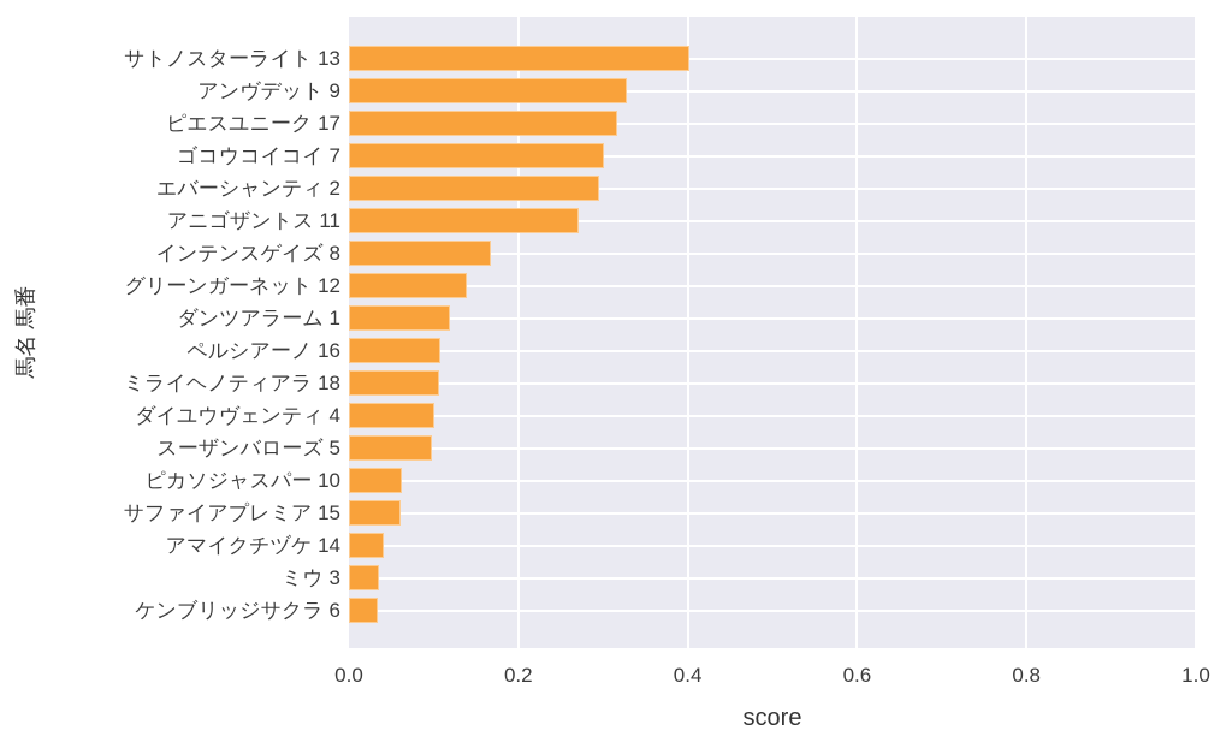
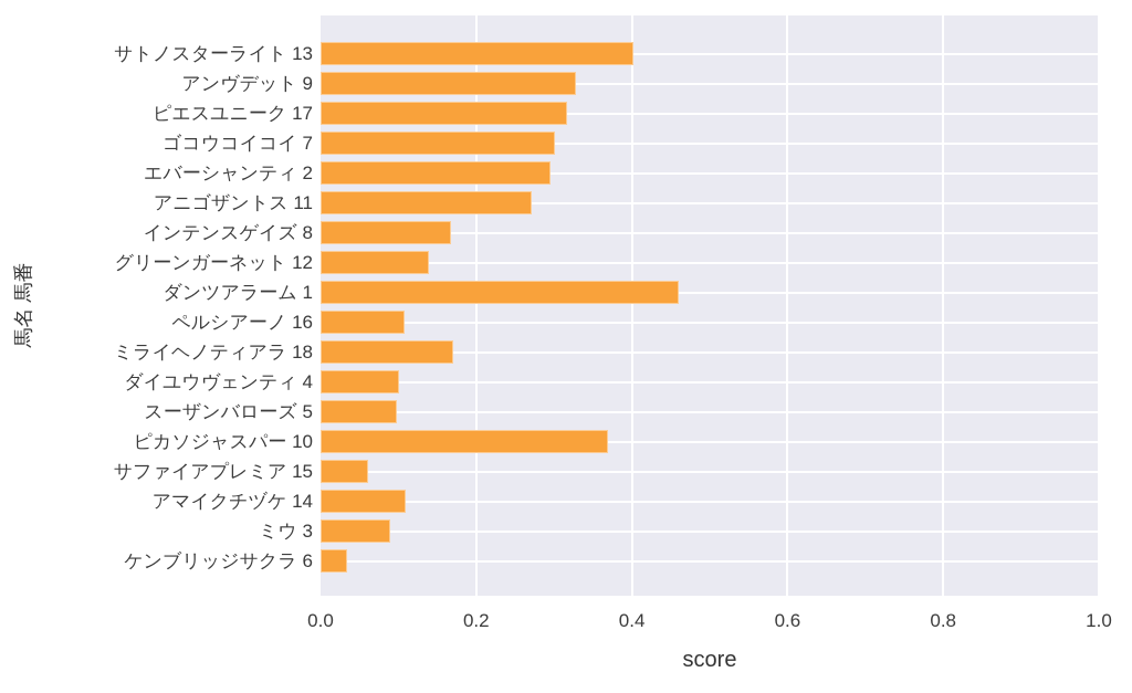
ダンツアラーム 1: 0.12 -> 0.46
ミライヘノティアラ 18: 0.11 -> 0.17
ピカソジャスパー 10: 0.06 -> 0.37
アマイクチヅケ 14: 0.04 -> 0.11
ミウ 3: 0.04 -> 0.09
